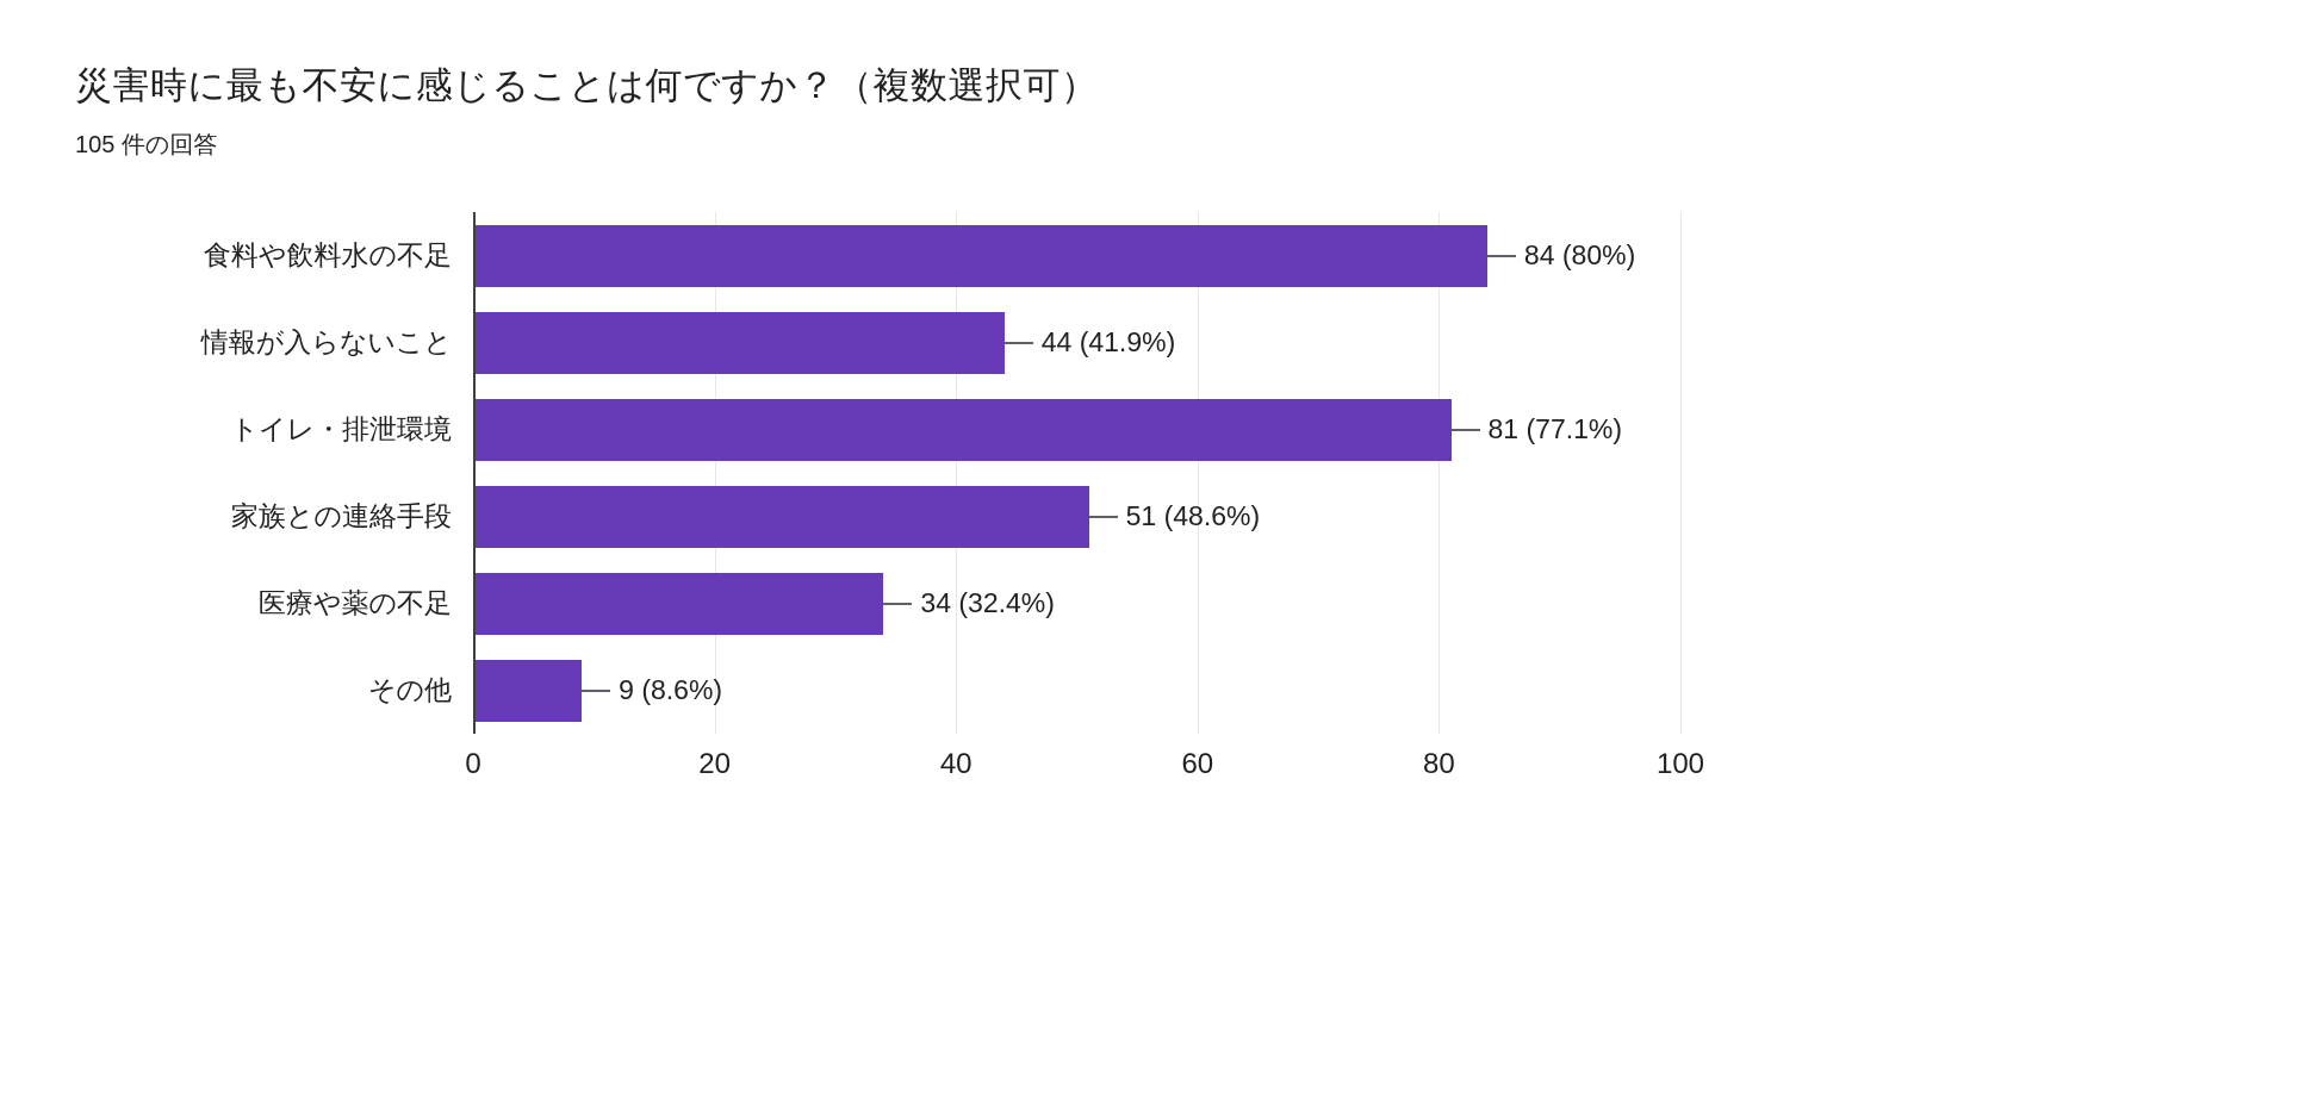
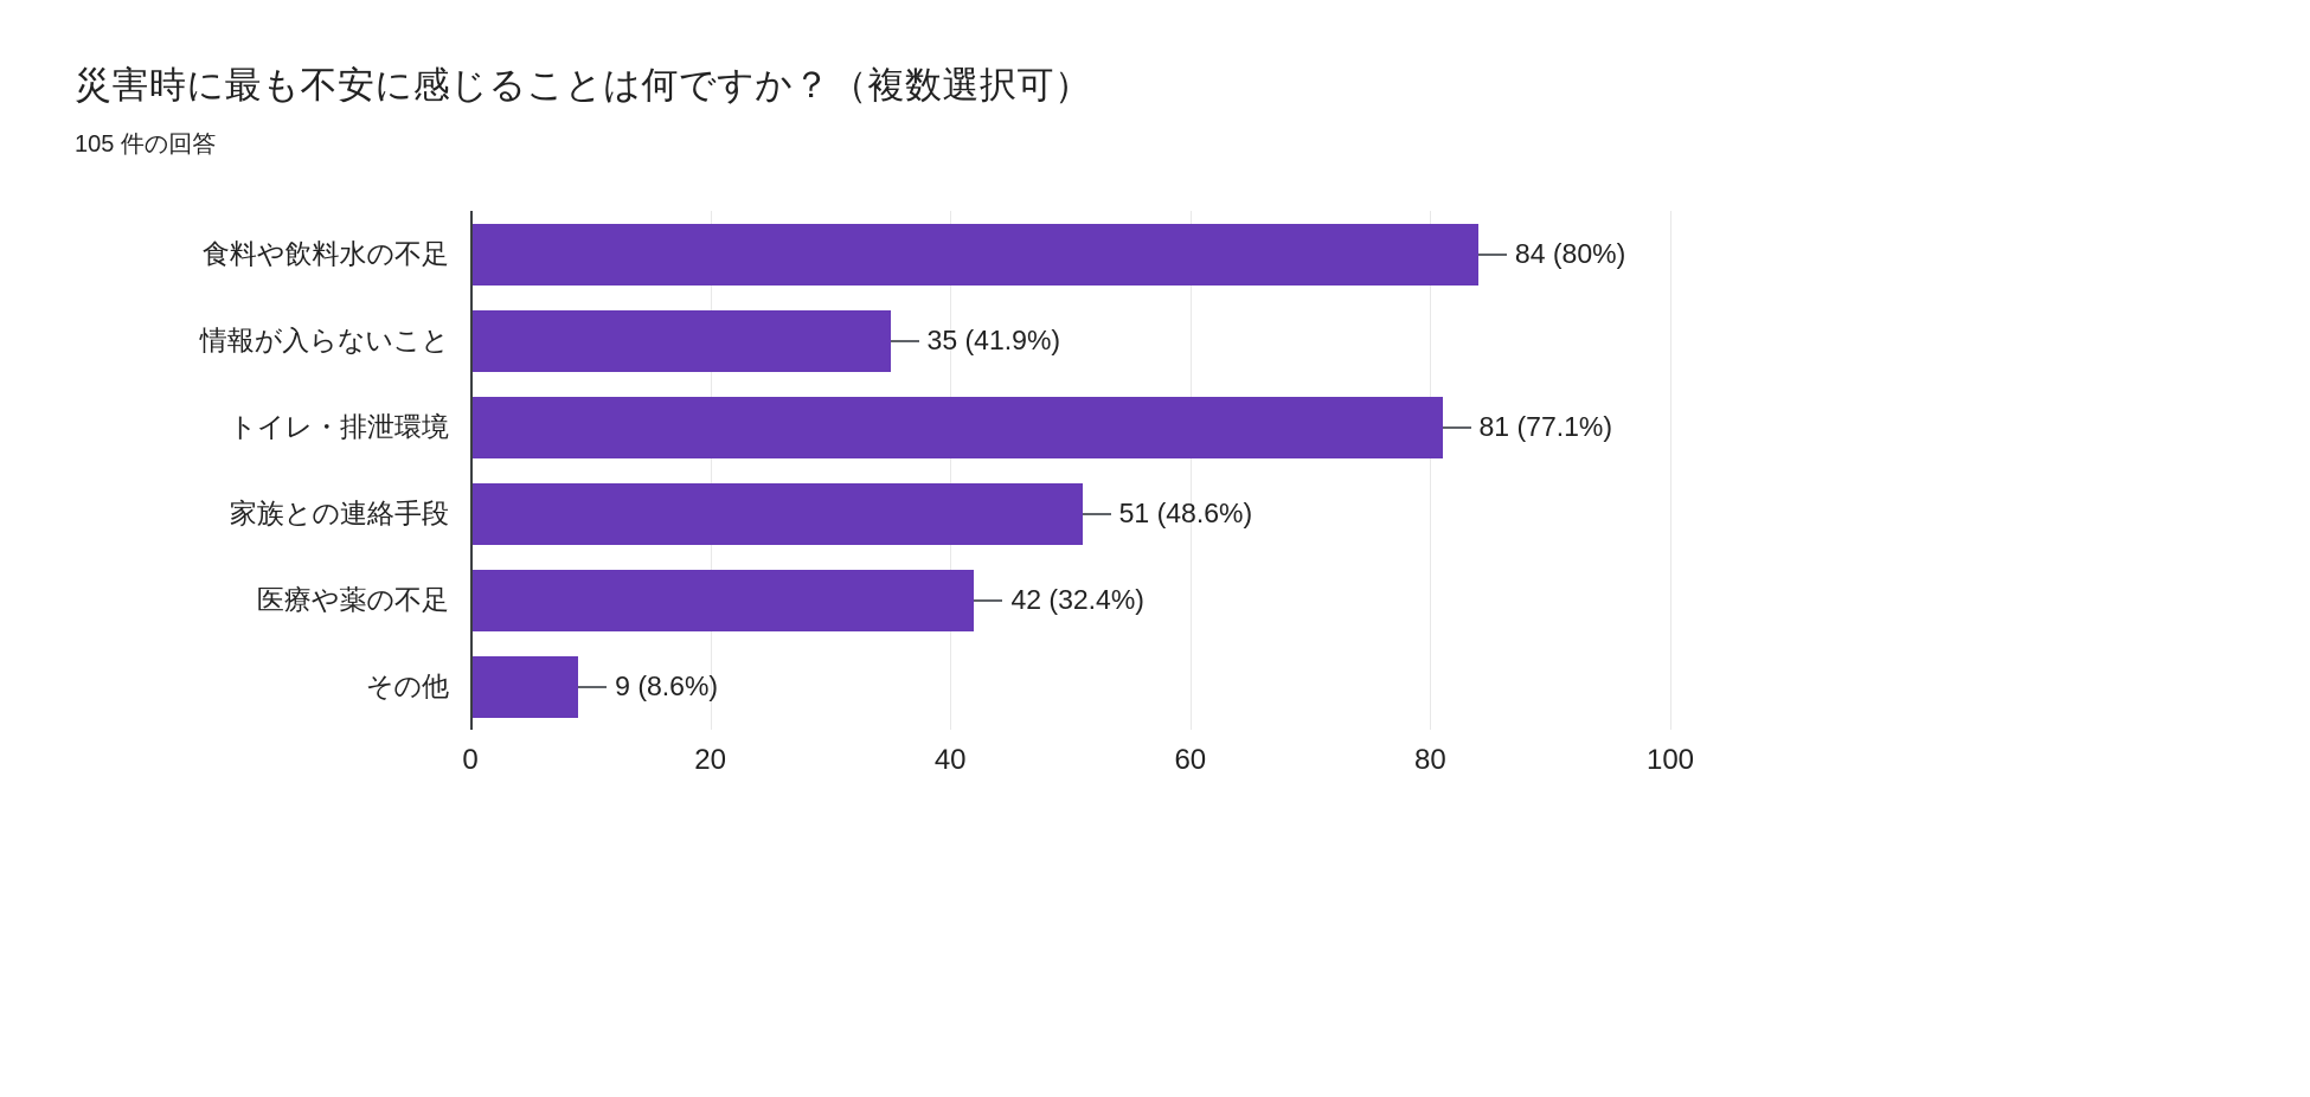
情報が入らないこと: 44 -> 35
医療や薬の不足: 34 -> 42
